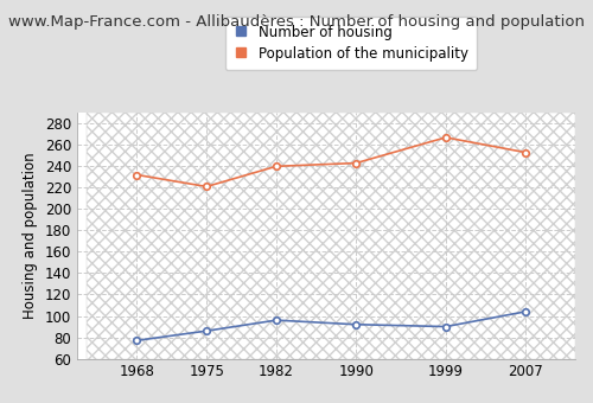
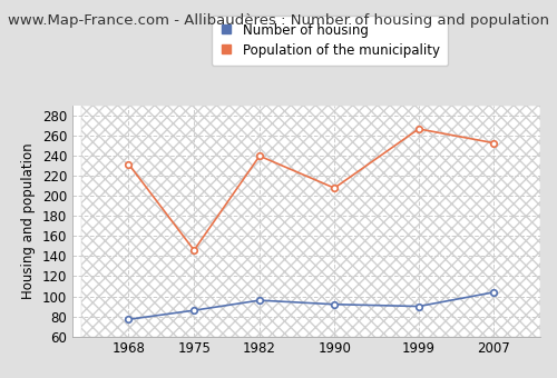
Population of the municipality/1975: 221 -> 146
Population of the municipality/1990: 243 -> 208
